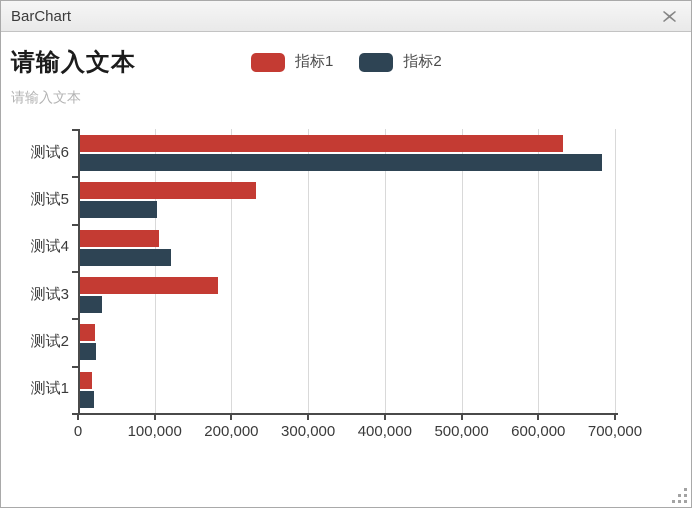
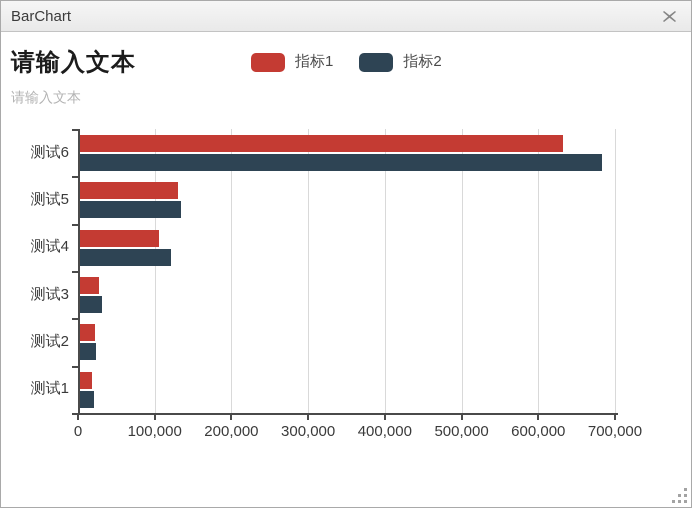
指标1/测试5: 230000 -> 130000
指标2/测试5: 100000 -> 130000
指标1/测试3: 180000 -> 20000
